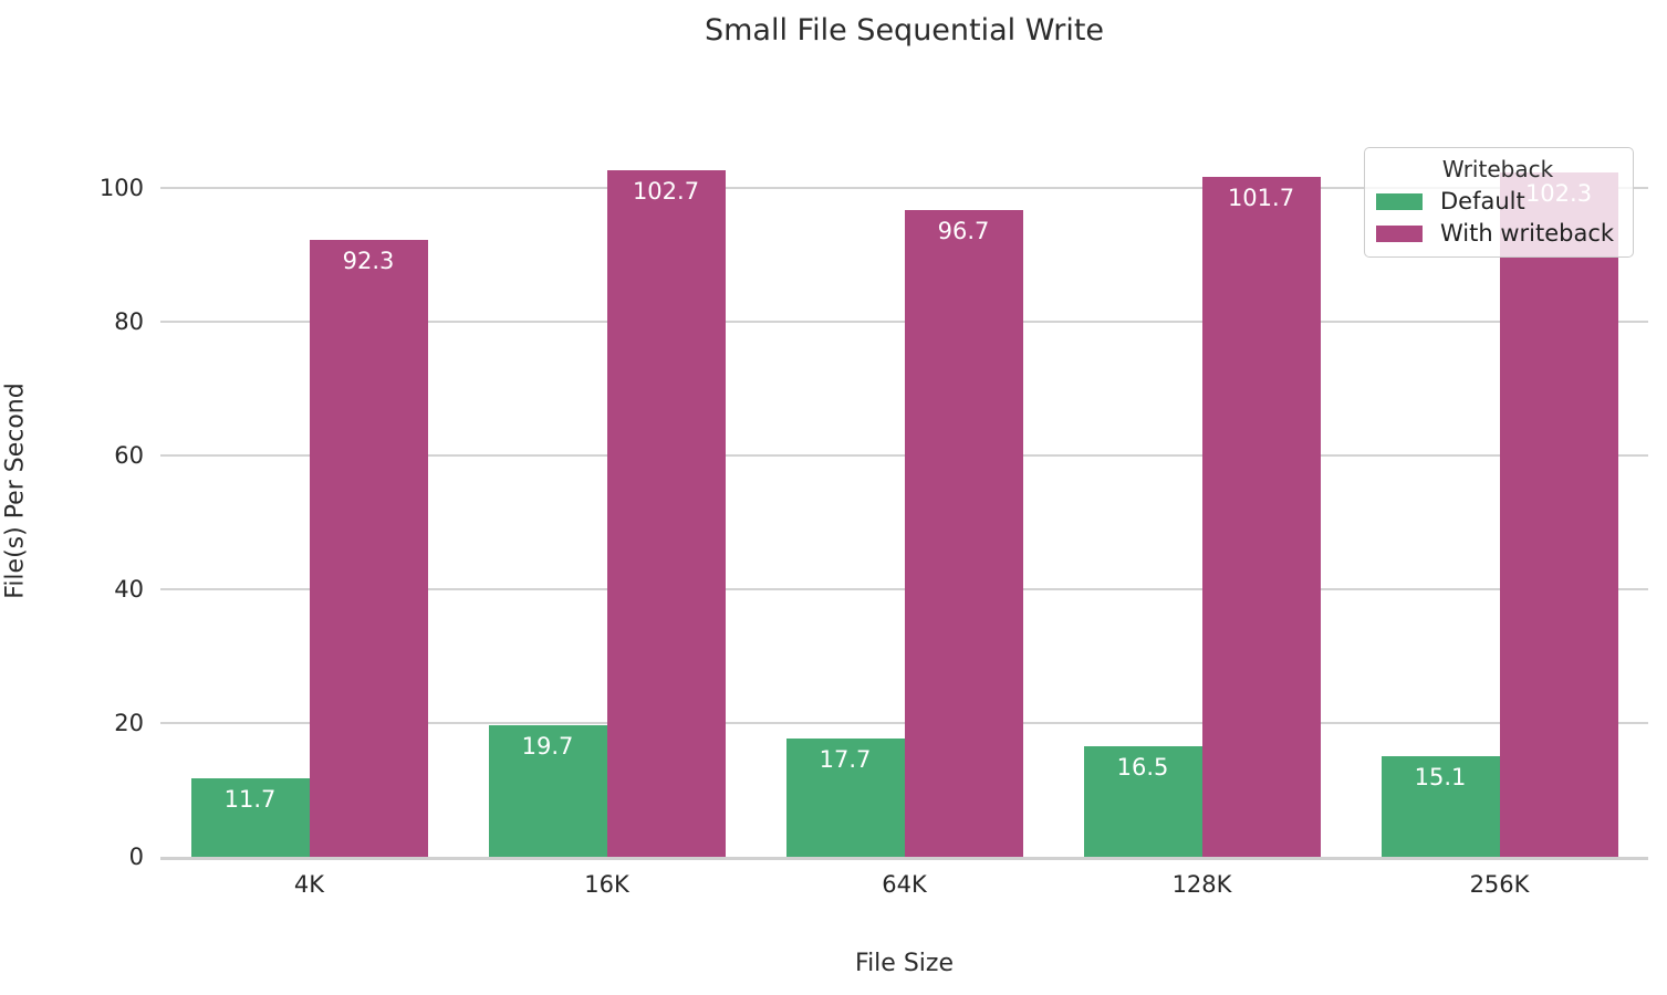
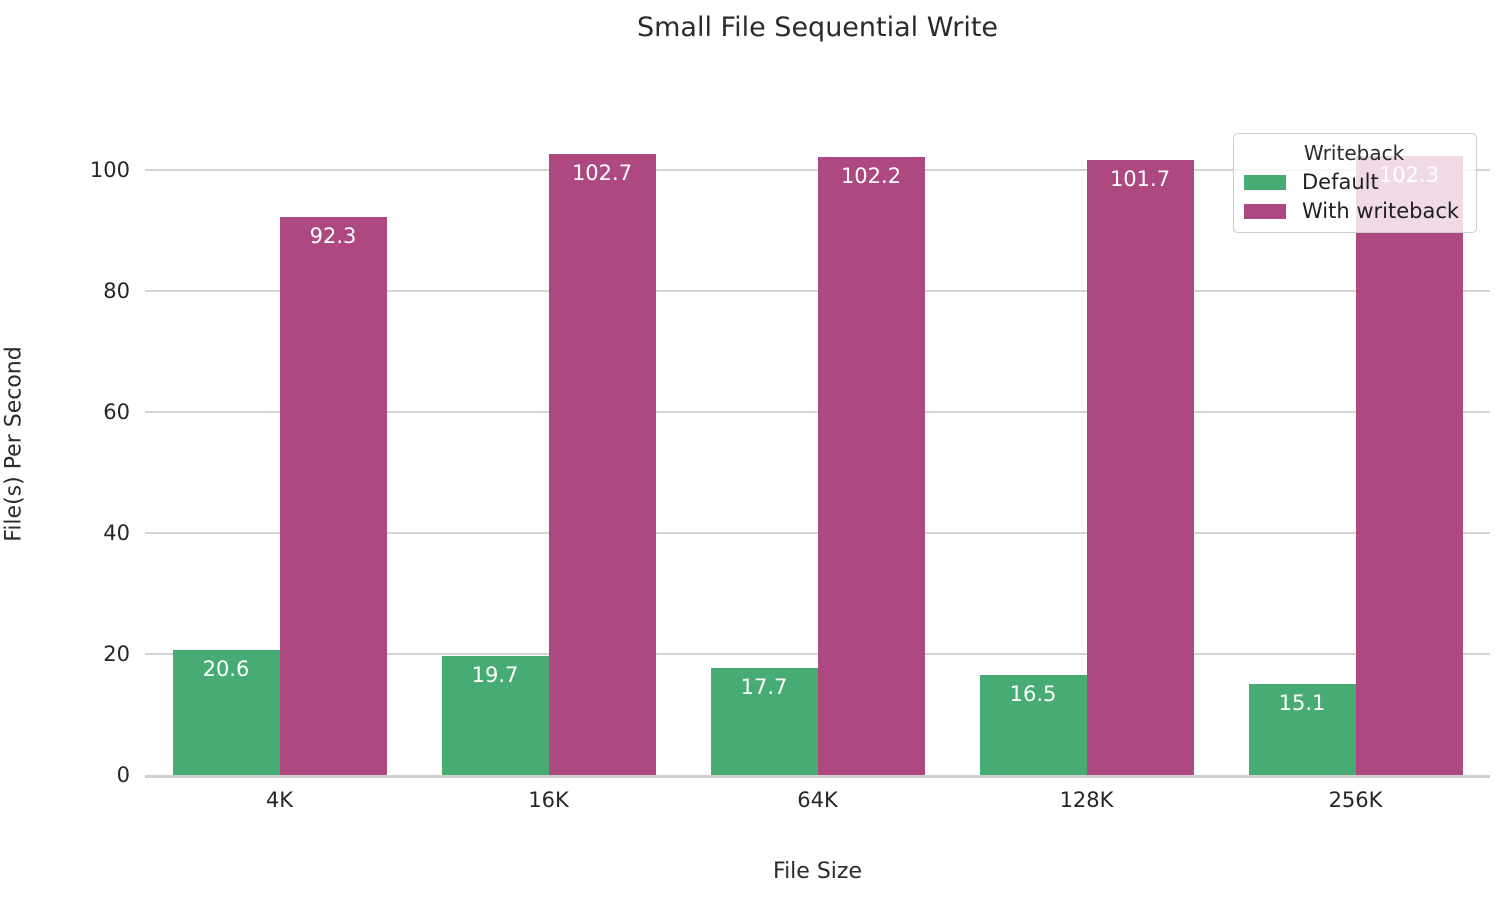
Default/4K: 11.7 -> 20.6
With writeback/64K: 96.7 -> 102.2
